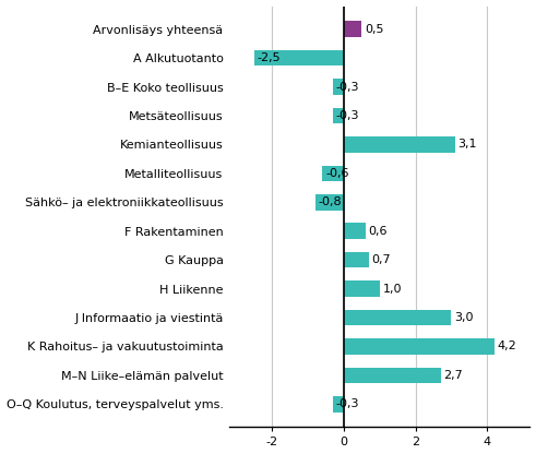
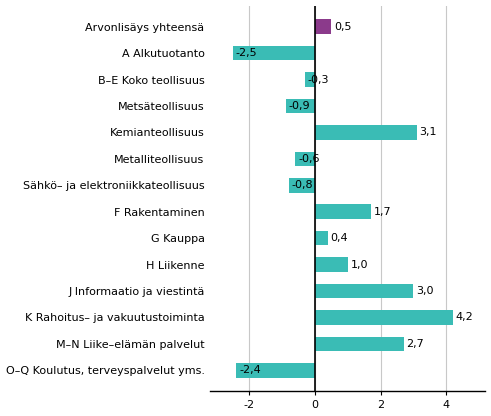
Metsäteollisuus: -0,3 -> -0,9
F Rakentaminen: 0,6 -> 1,7
G Kauppa: 0,7 -> 0,4
O–Q Koulutus, terveyspalvelut yms.: -0,3 -> -2,4
